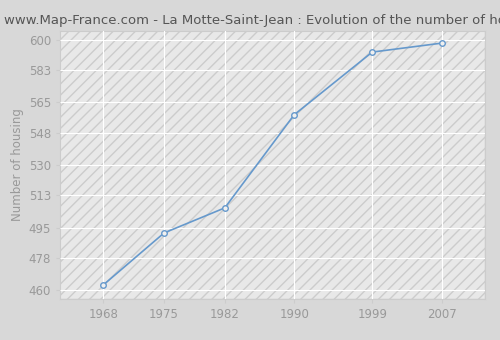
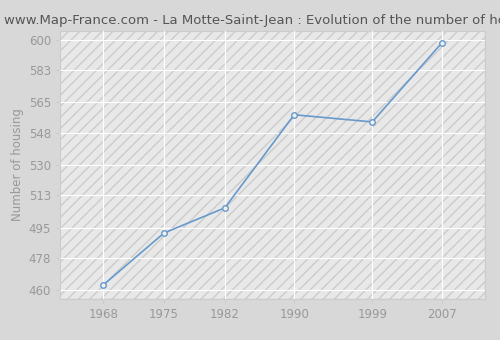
1999: 593 -> 554
